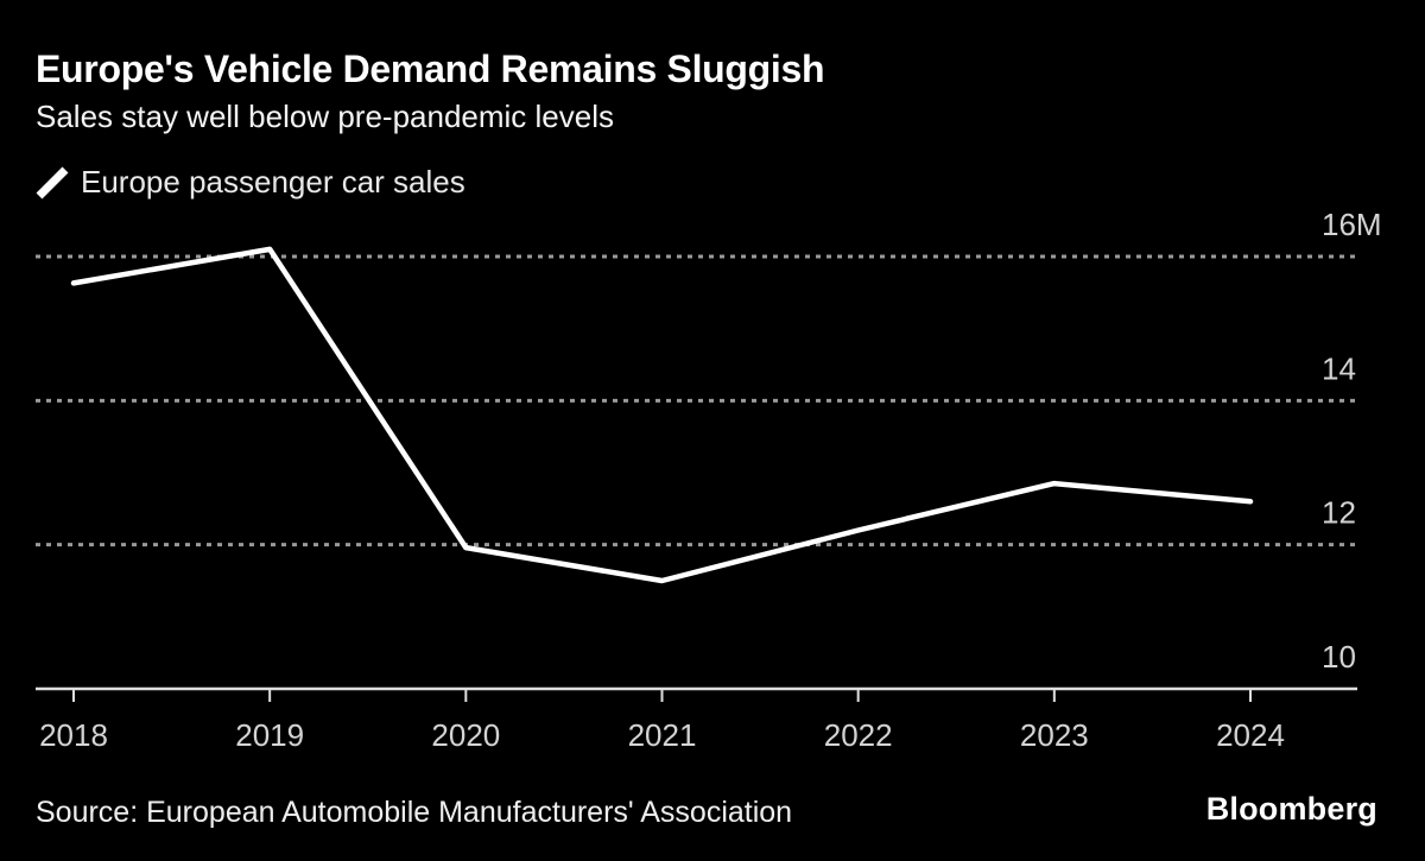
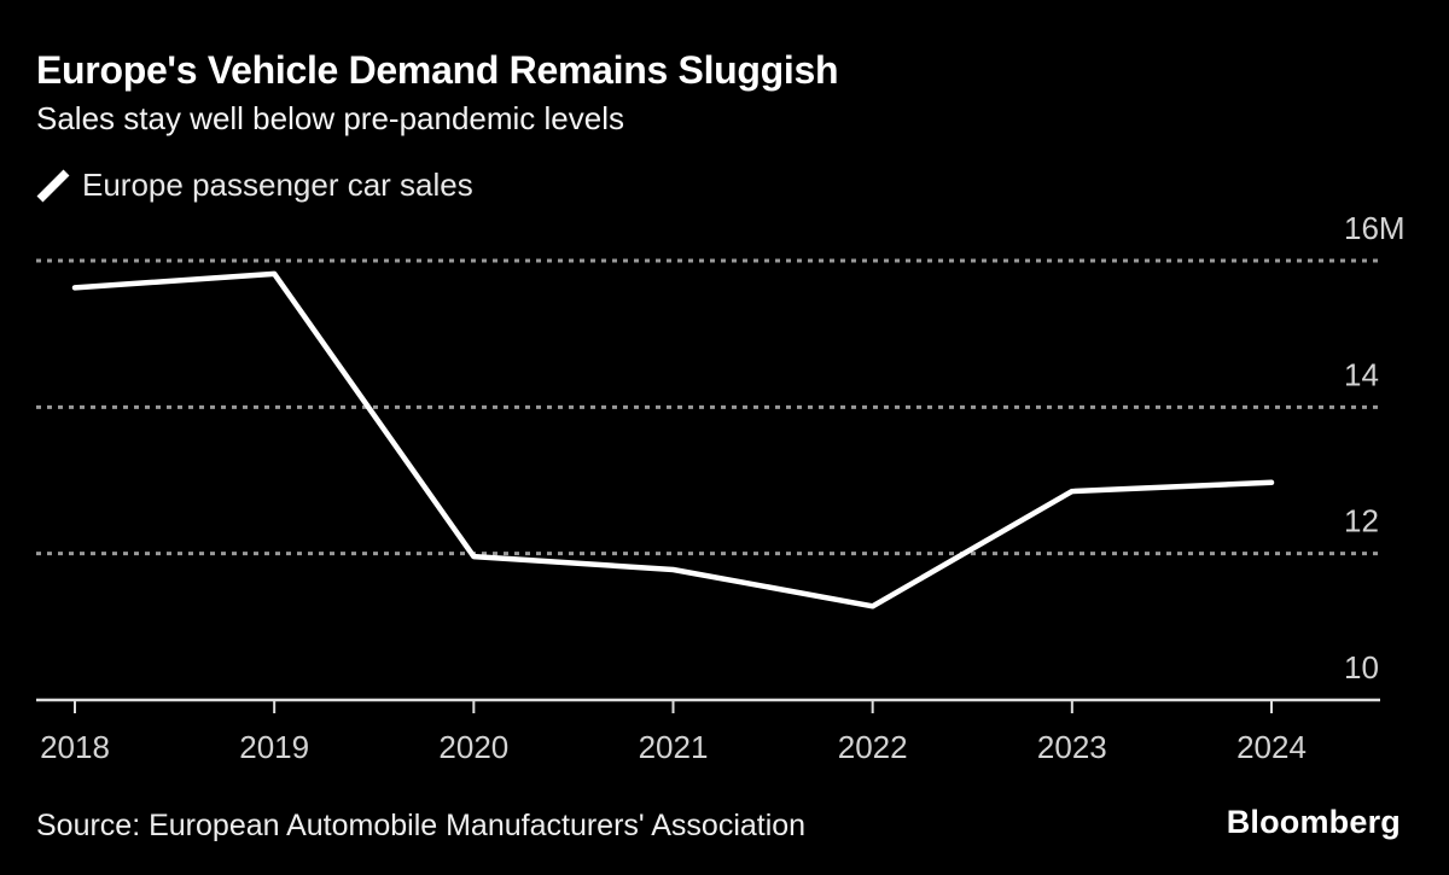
2019: 16.1M -> 15.8M
2021: 11.5M -> 11.8M
2022: 12.2M -> 11.3M
2024: 12.6M -> 13.0M
